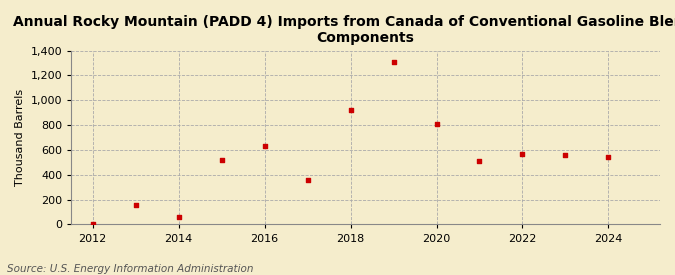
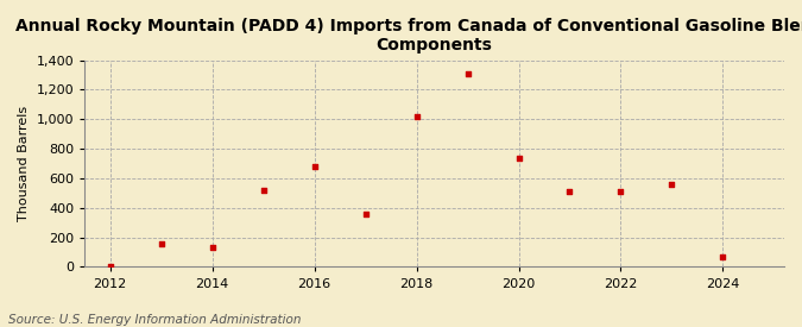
2014: 60 -> 130
2016: 640 -> 680
2018: 920 -> 1,020
2020: 810 -> 740
2022: 560 -> 510
2024: 540 -> 70
